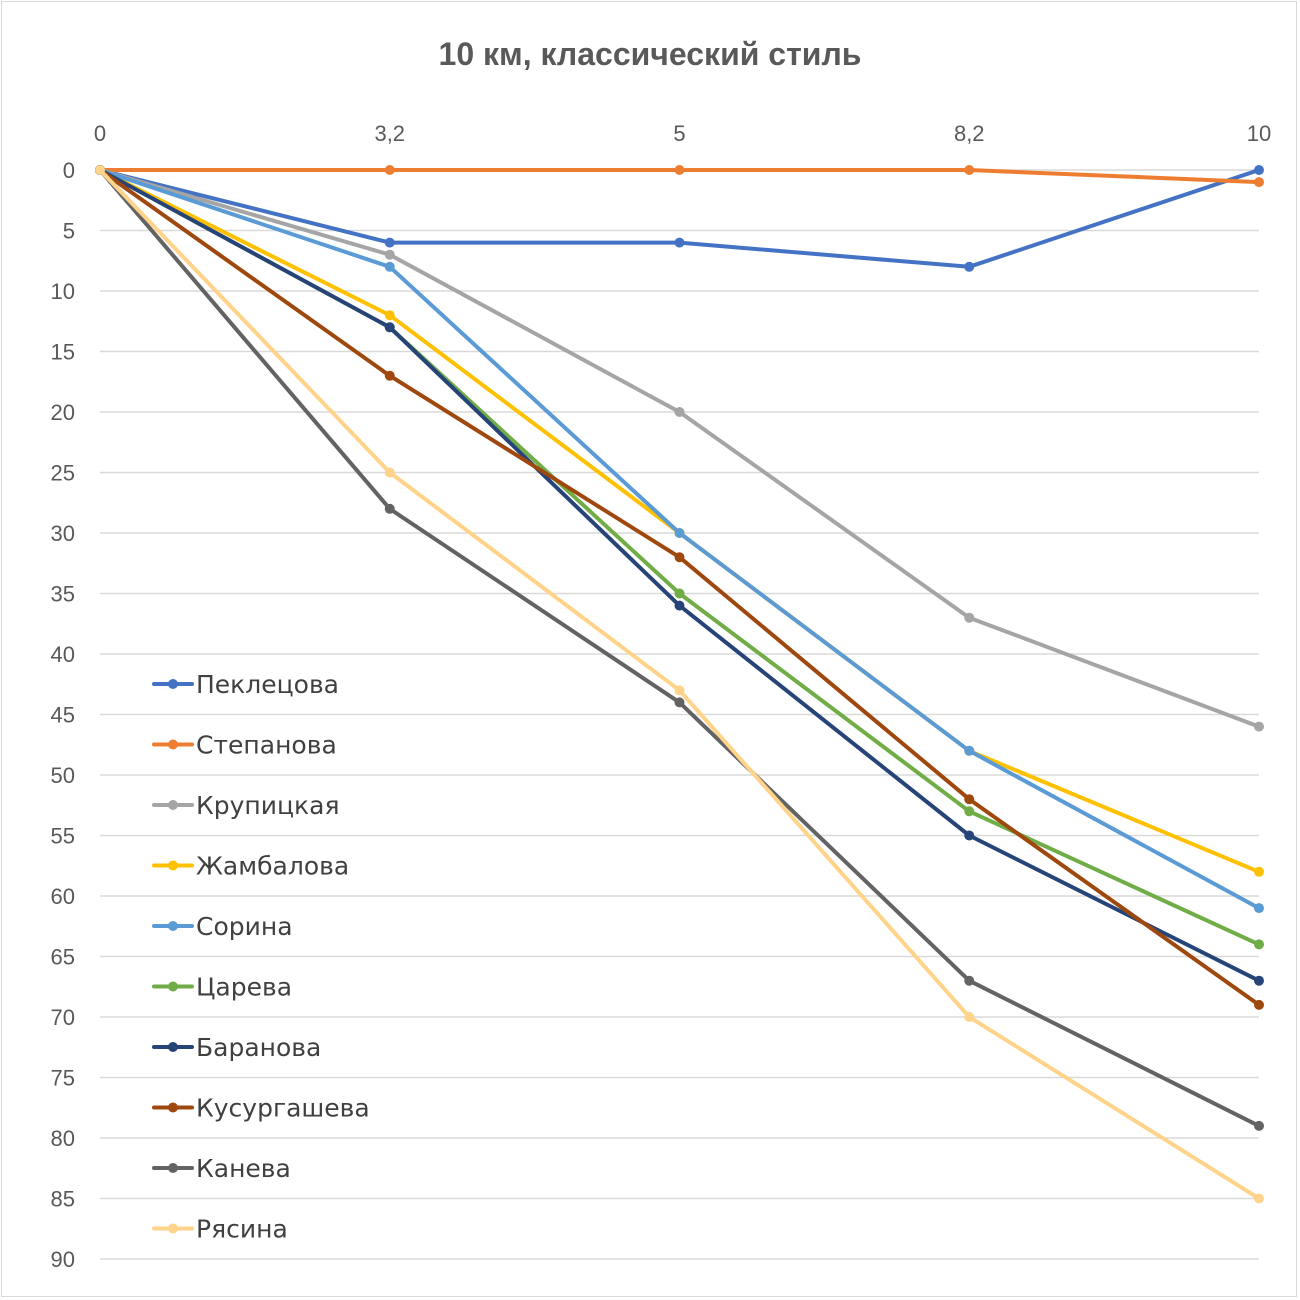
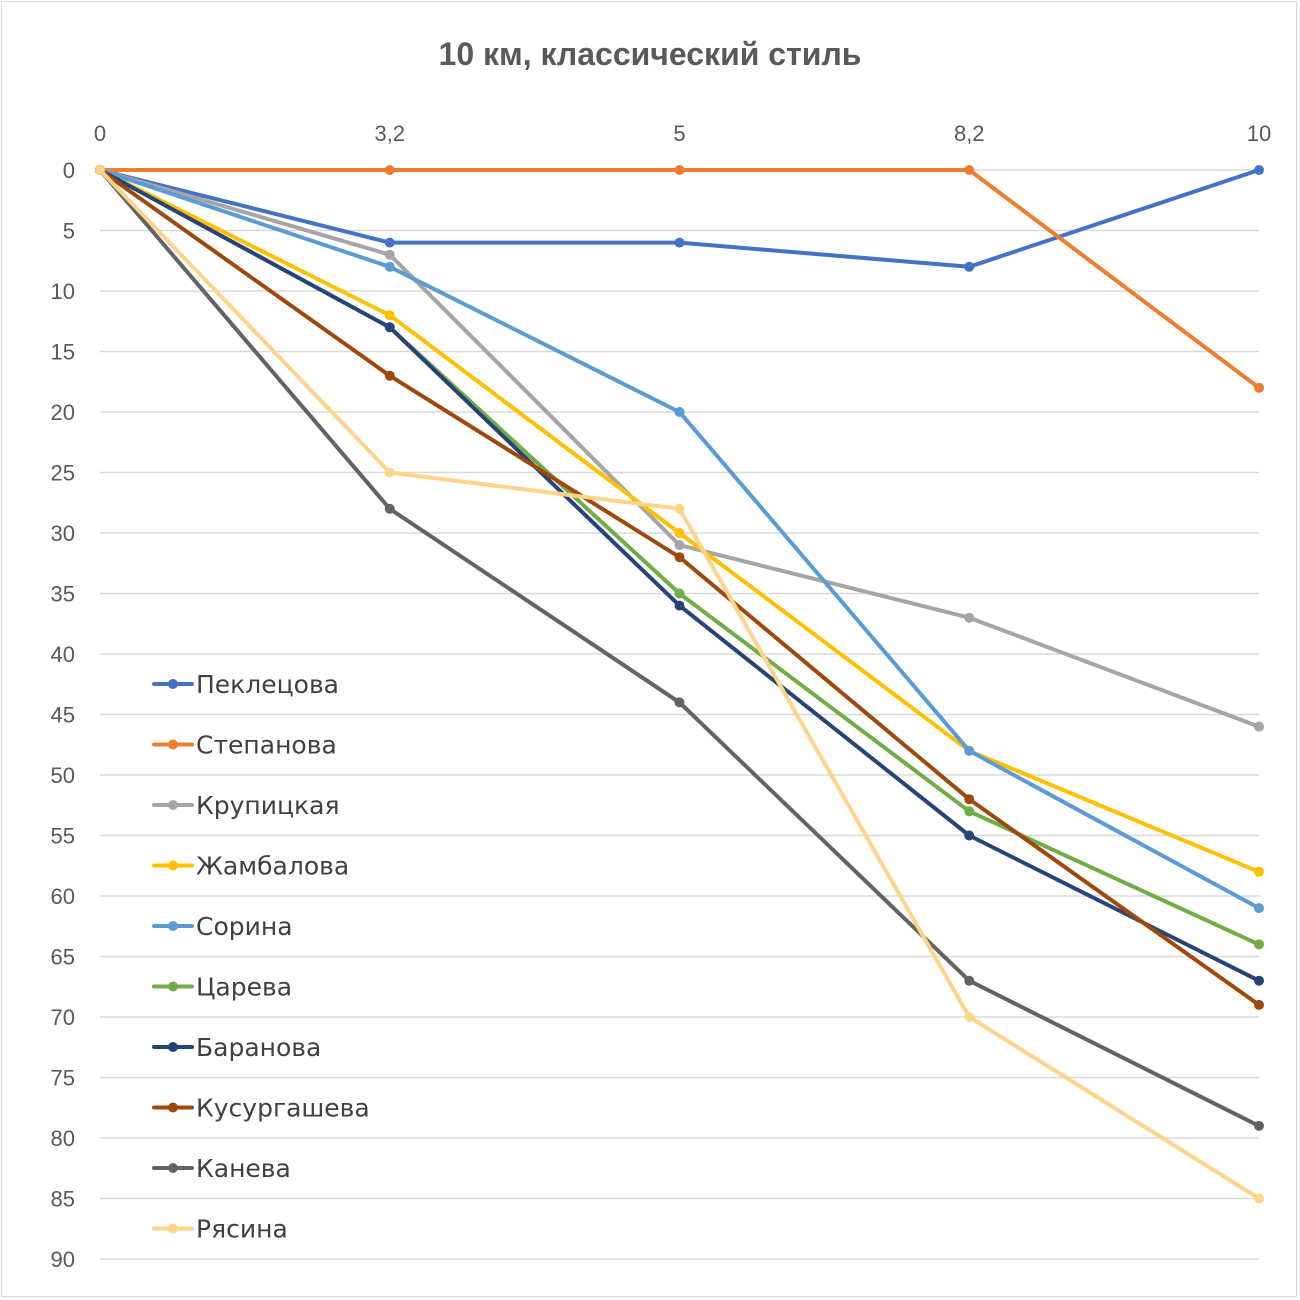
Крупицкая/5: 20 -> 31
Сорина/5: 30 -> 20
Рясина/5: 43 -> 28
Степанова/10: 1 -> 18
